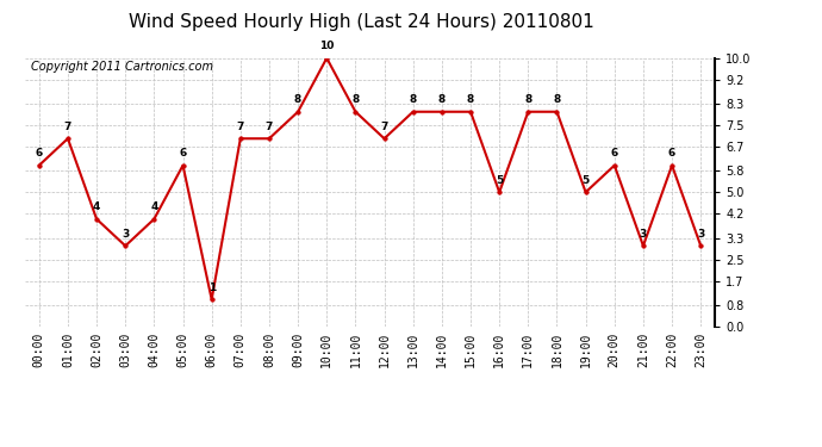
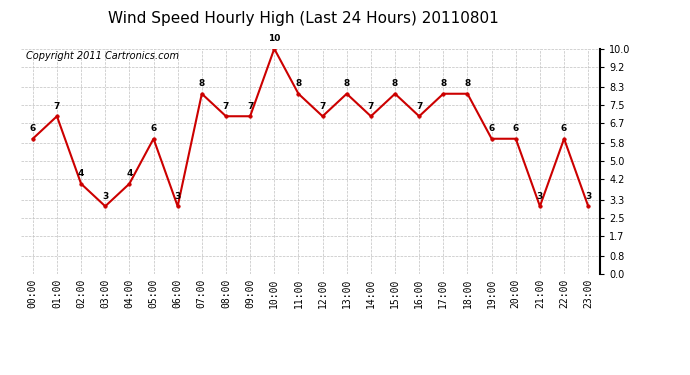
06:00: 1 -> 3
07:00: 7 -> 8
09:00: 8 -> 7
14:00: 8 -> 7
16:00: 5 -> 7
19:00: 5 -> 6
